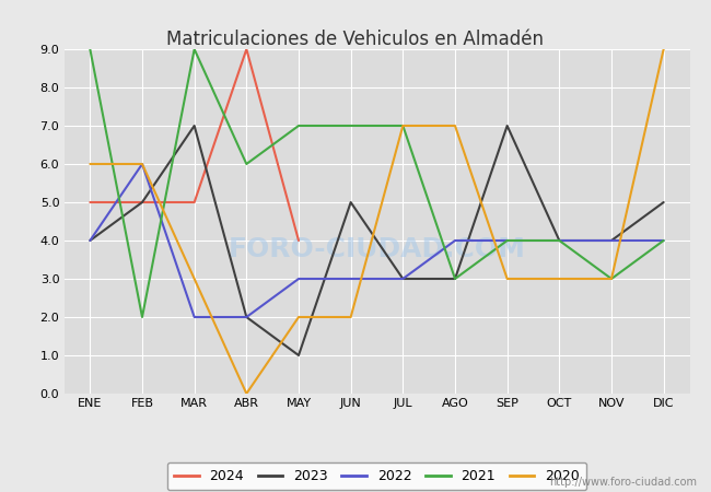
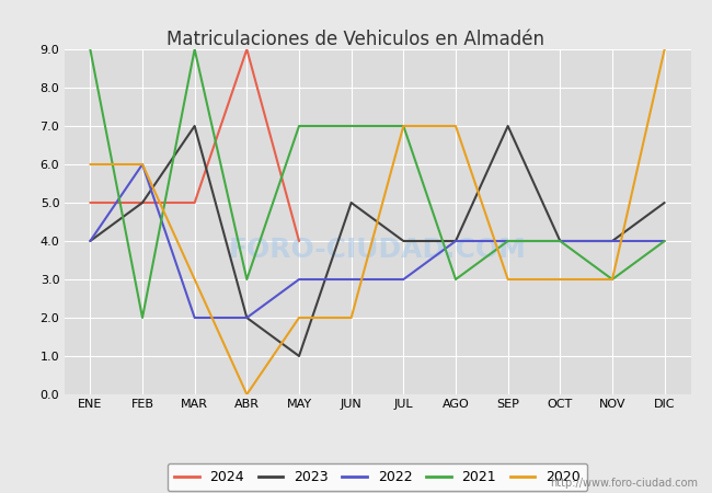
2021/ABR: 6 -> 3
2023/JUL: 3 -> 4
2023/AGO: 3 -> 4
